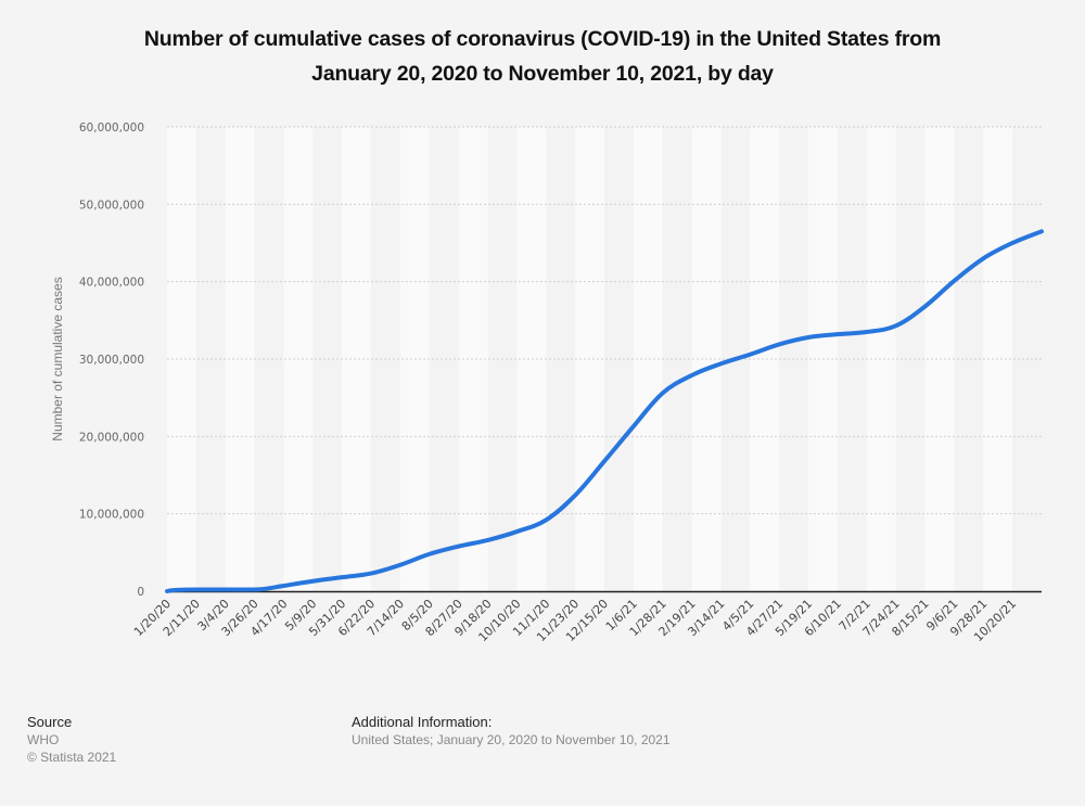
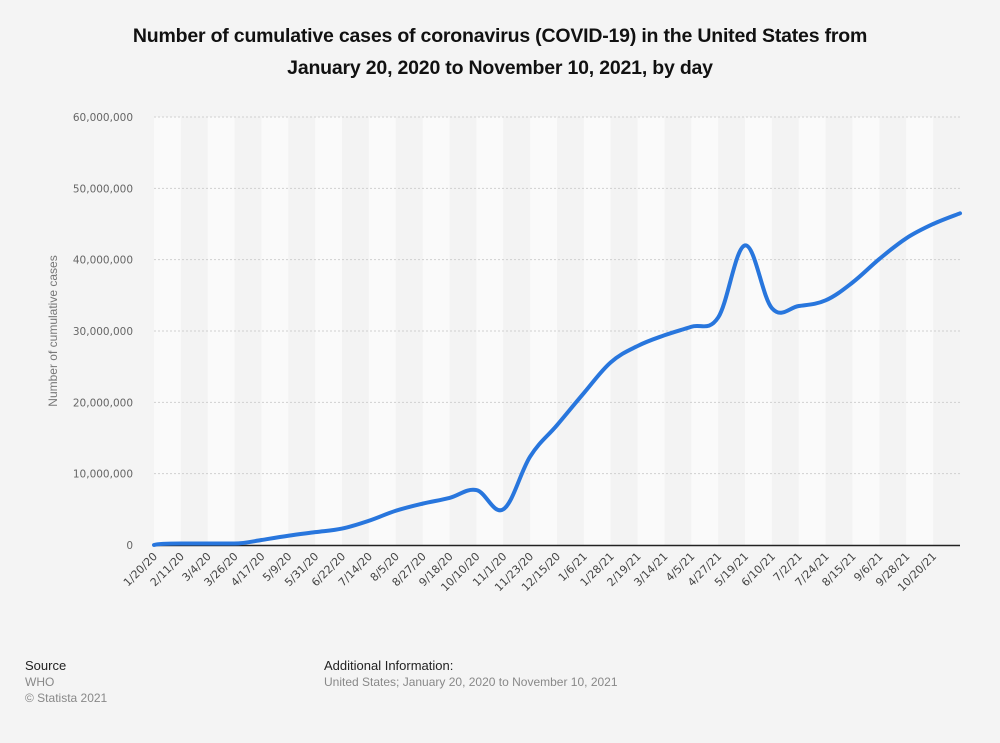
11/1/20: 9000000 -> 5000000
5/19/21: 33000000 -> 42000000
